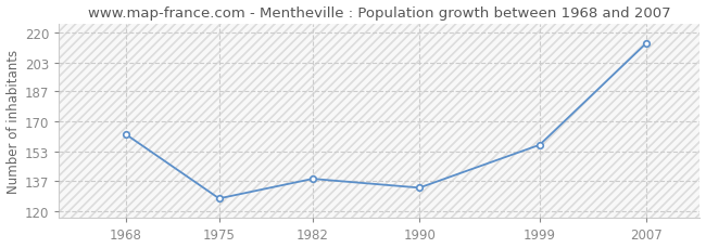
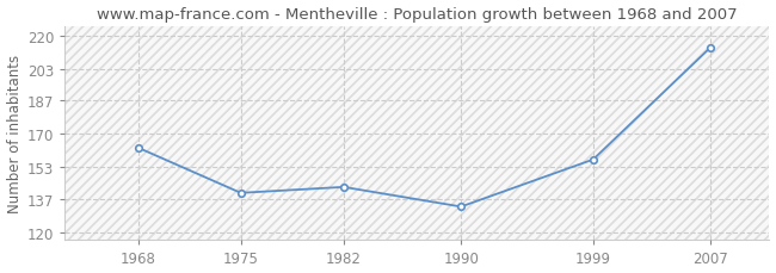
1975: 127 -> 140
1982: 138 -> 143
